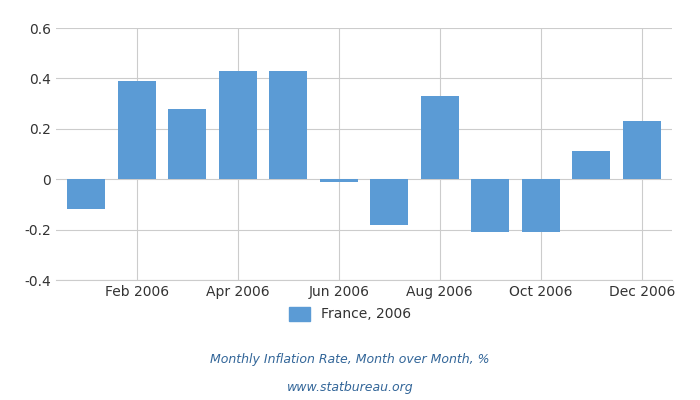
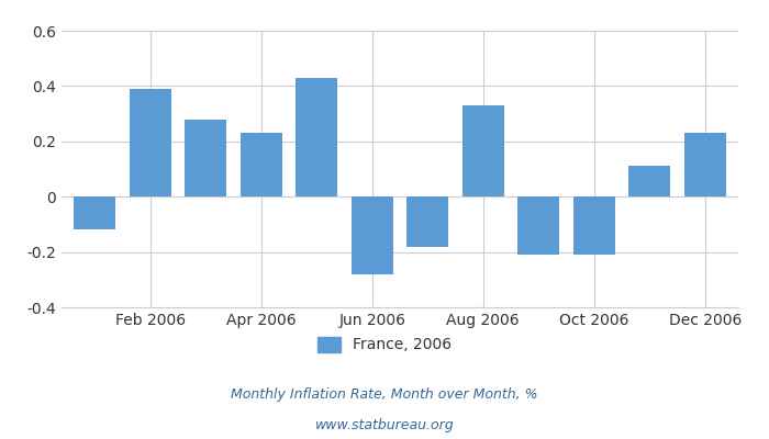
Apr 2006: 0.43 -> 0.23
Jun 2006: -0.01 -> -0.28
